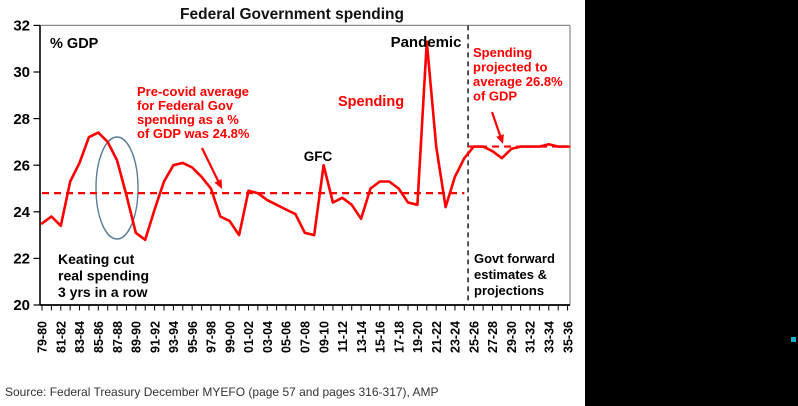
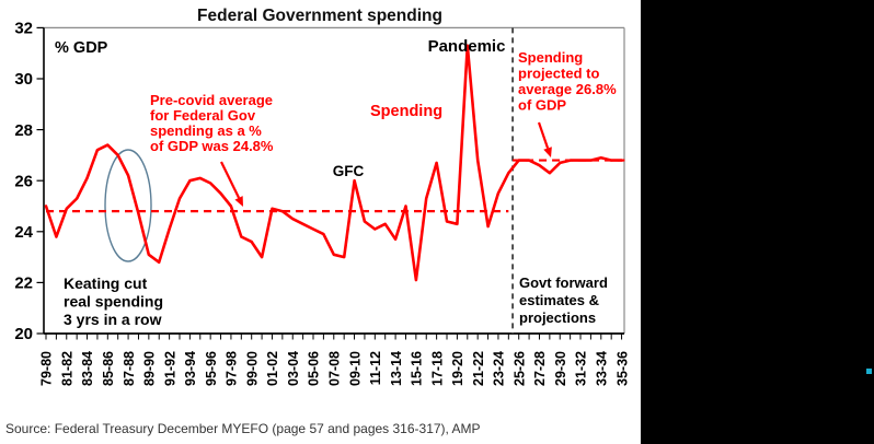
79-80: 23.5 -> 25.0
81-82: 23.4 -> 24.9
11-12: 24.6 -> 24.1
15-16: 25.3 -> 22.1
17-18: 25.0 -> 26.7
